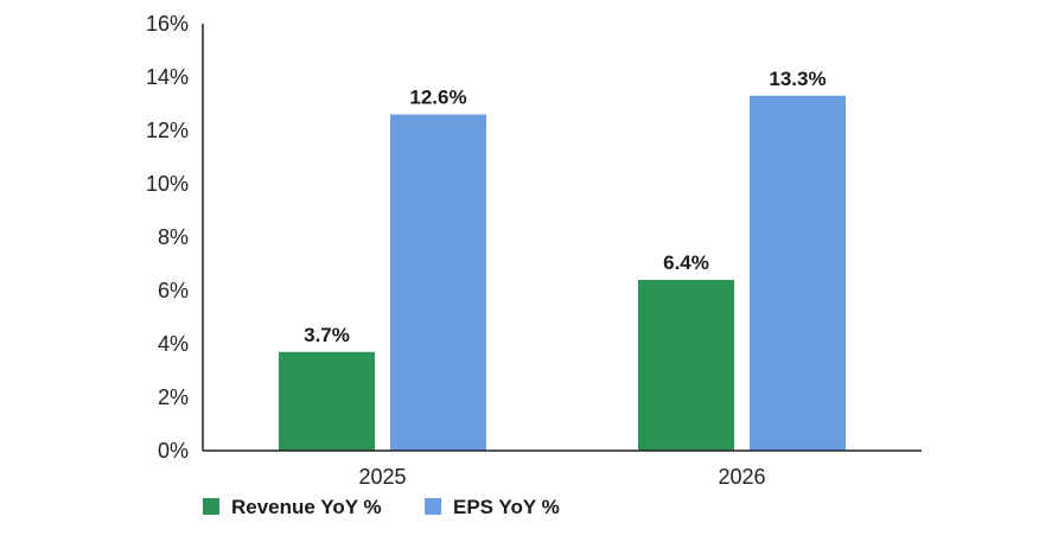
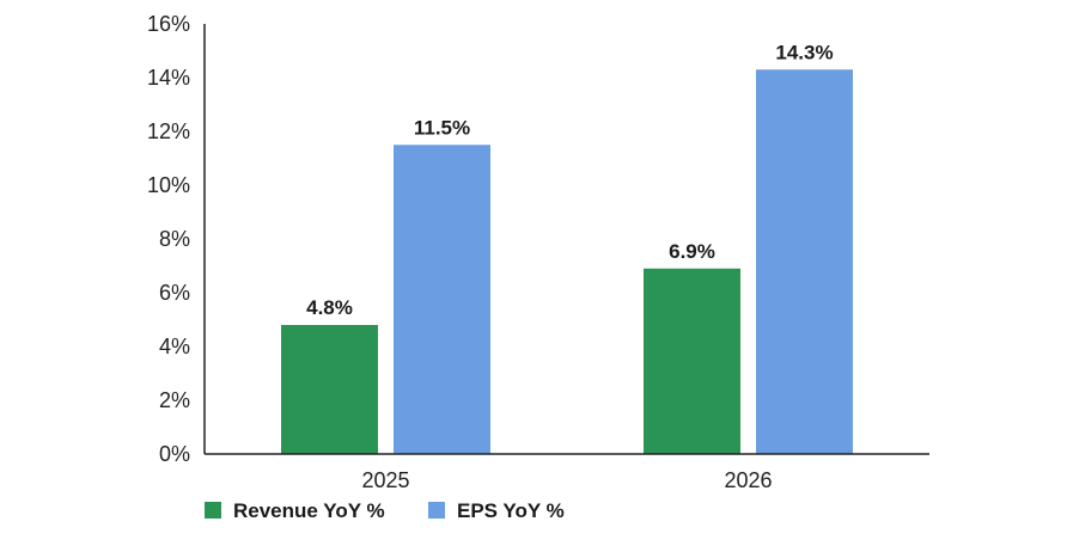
Revenue YoY %/2025: 3.7% -> 4.8%
EPS YoY %/2025: 12.6% -> 11.5%
Revenue YoY %/2026: 6.4% -> 6.9%
EPS YoY %/2026: 13.3% -> 14.3%
